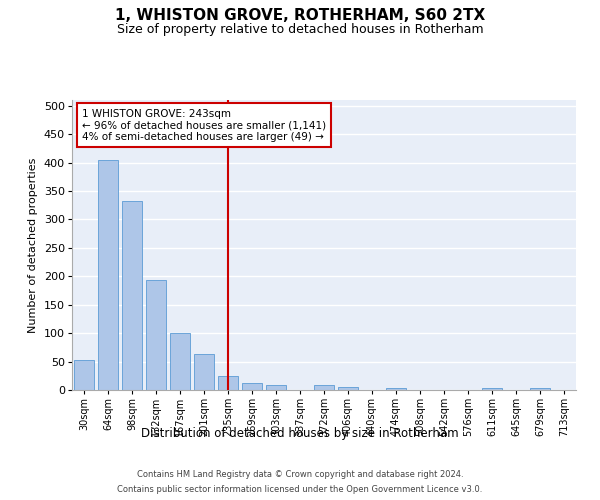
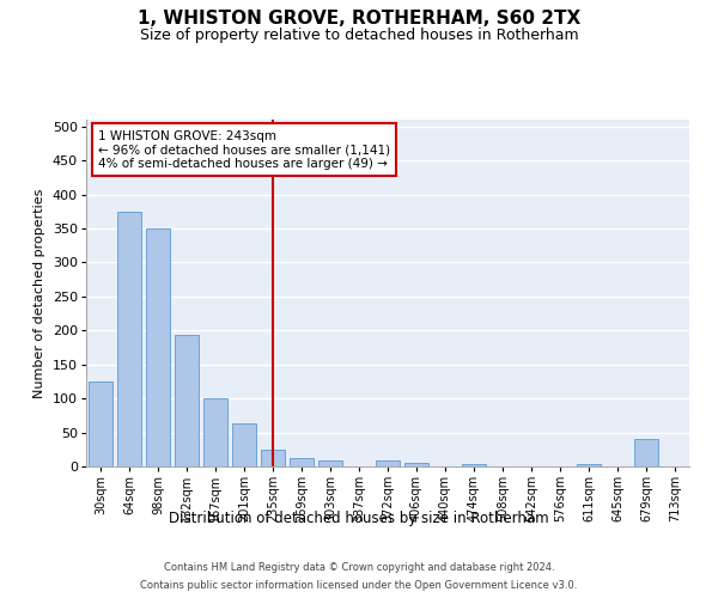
30sqm: 52 -> 124
64sqm: 405 -> 374
98sqm: 332 -> 350
679sqm: 3 -> 40
